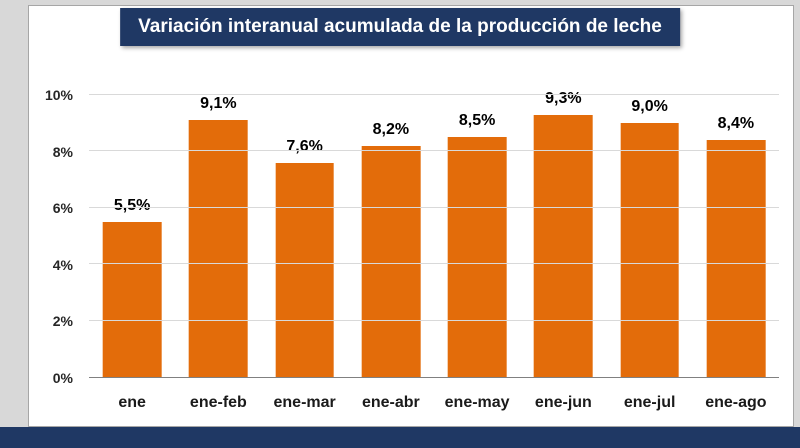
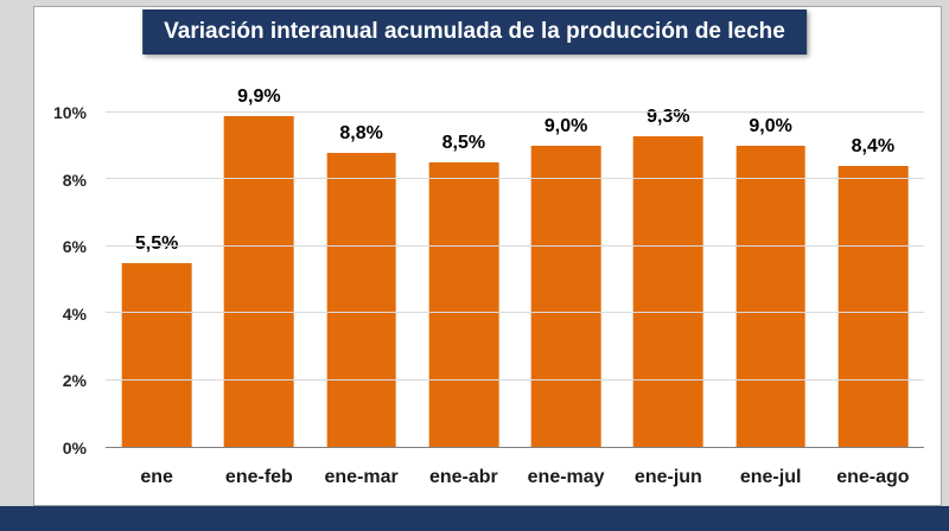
ene-feb: 9,1% -> 9,9%
ene-mar: 7,6% -> 8,8%
ene-abr: 8,2% -> 8,5%
ene-may: 8,5% -> 9,0%
